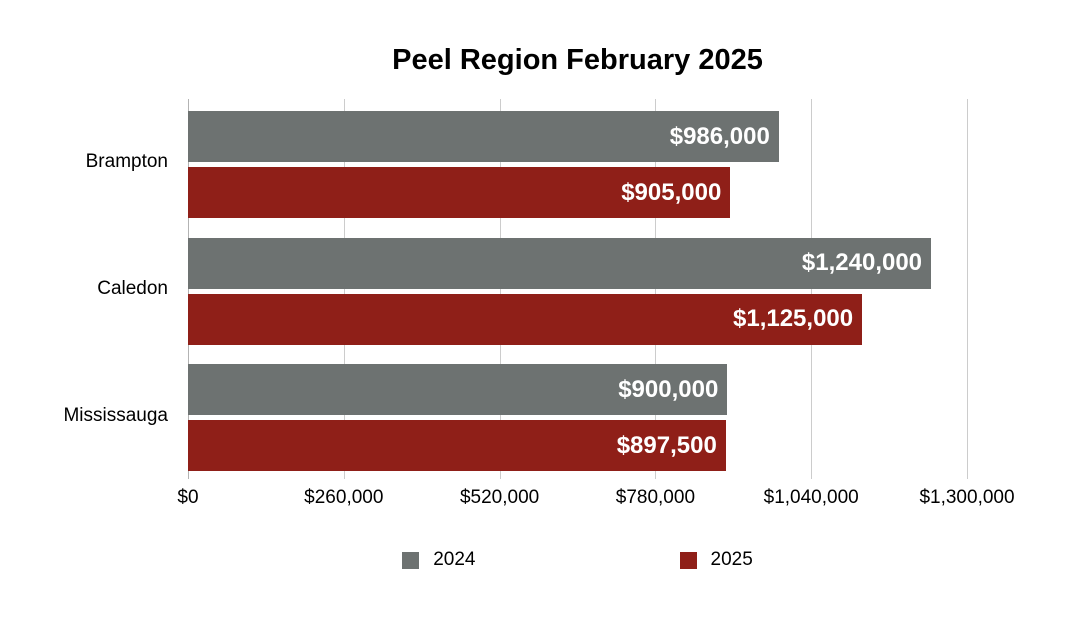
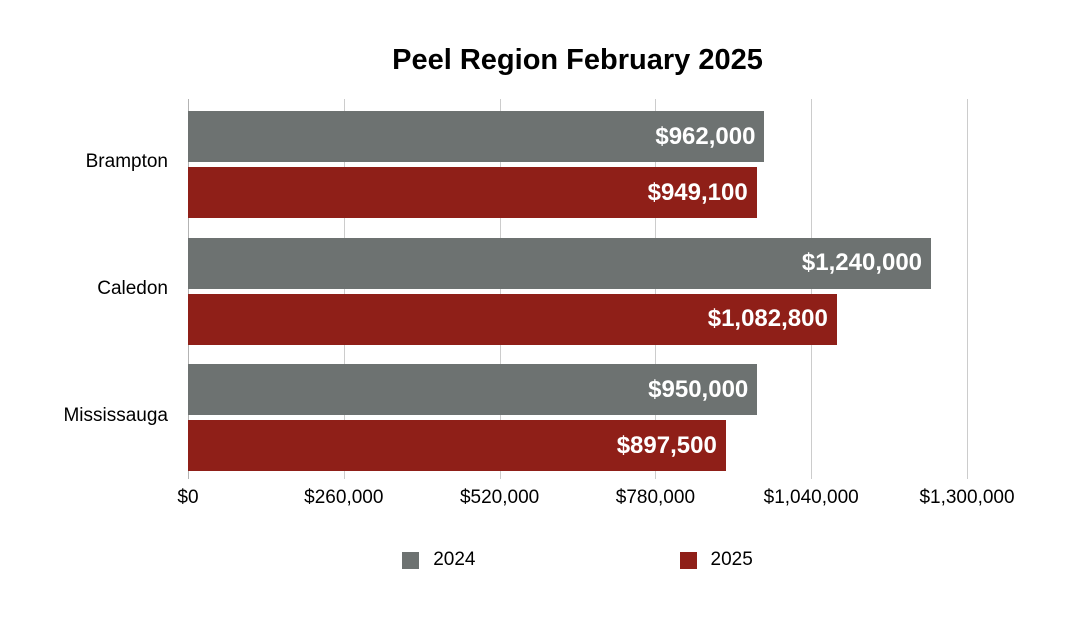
2024/Brampton: $986,000 -> $962,000
2025/Brampton: $905,000 -> $949,100
2025/Caledon: $1,125,000 -> $1,082,800
2024/Mississauga: $900,000 -> $950,000
